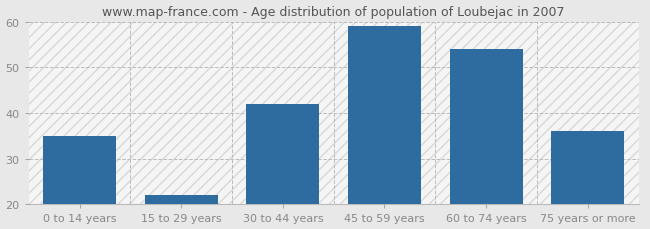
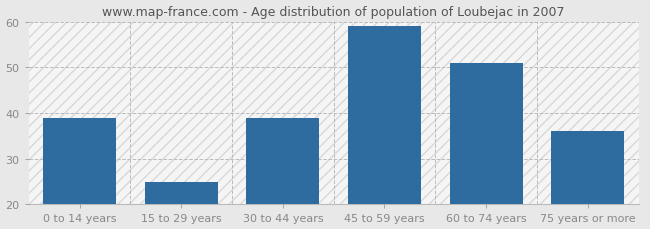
0 to 14 years: 35 -> 39
15 to 29 years: 22 -> 25
30 to 44 years: 42 -> 39
60 to 74 years: 54 -> 51
